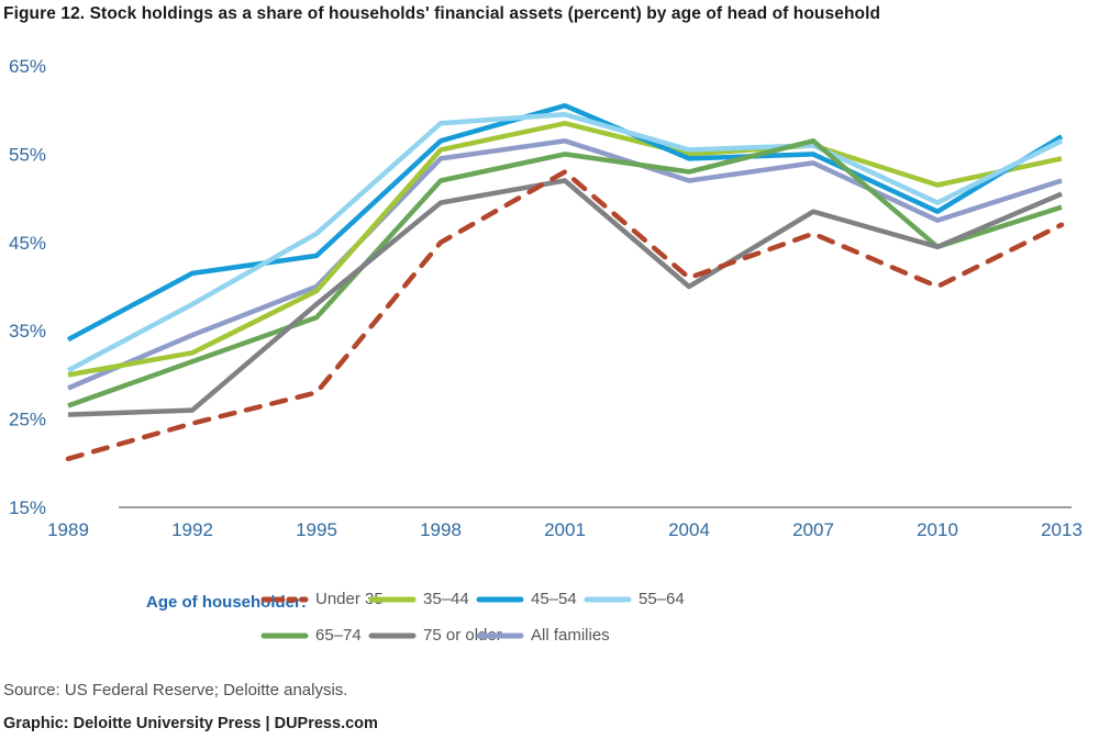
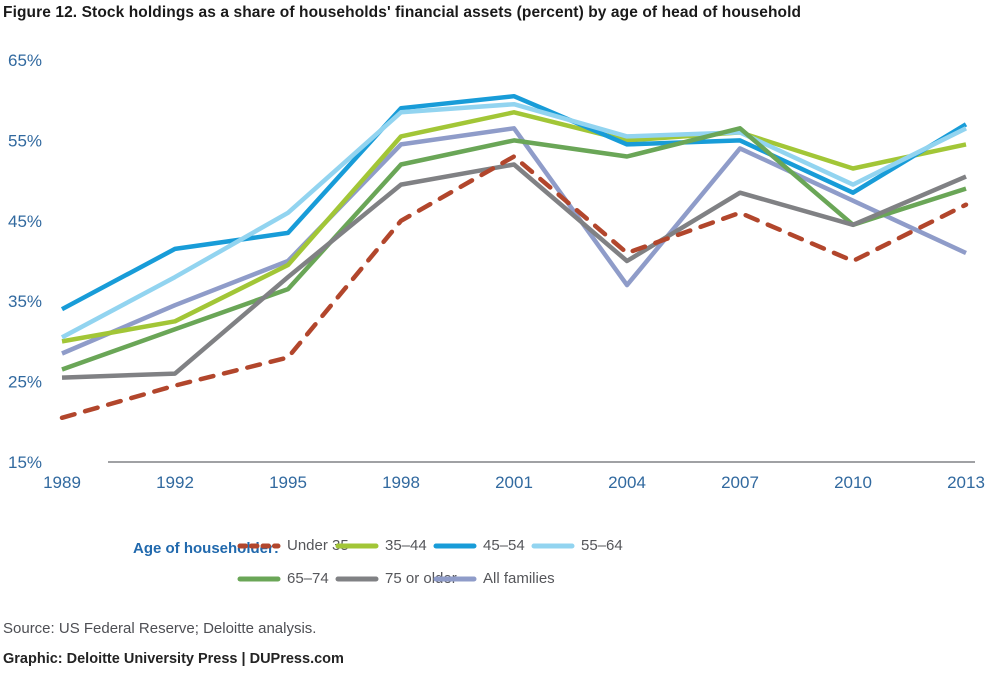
45–54/1998: 56% -> 59%
All families/2004: 52% -> 37%
All families/2013: 52% -> 41%
